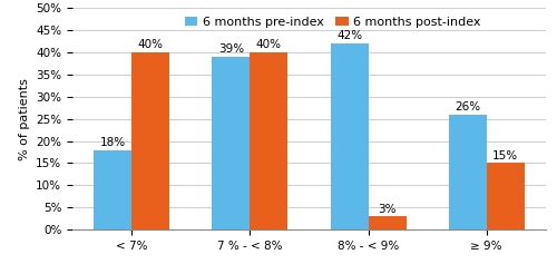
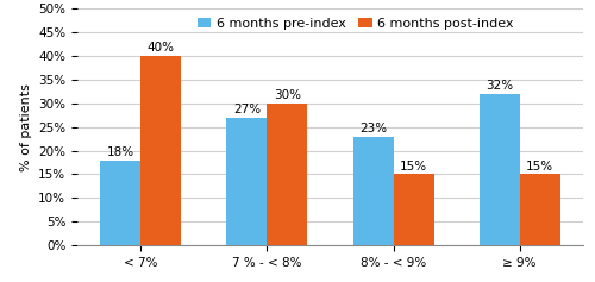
6 months pre-index/7 % - < 8%: 39% -> 27%
6 months post-index/7 % - < 8%: 40% -> 30%
6 months pre-index/8% - < 9%: 42% -> 23%
6 months post-index/8% - < 9%: 3% -> 15%
6 months pre-index/≥ 9%: 26% -> 32%
